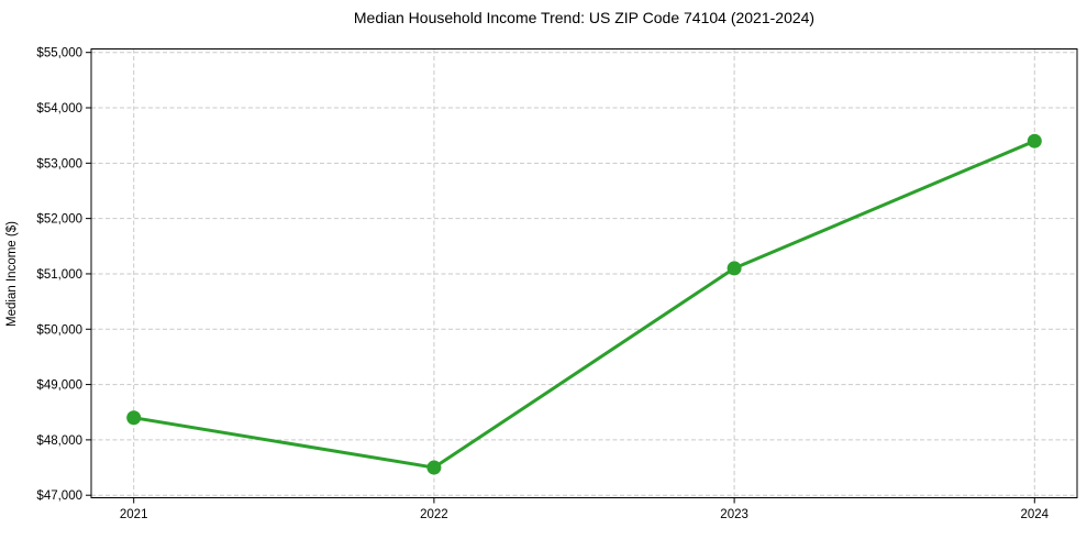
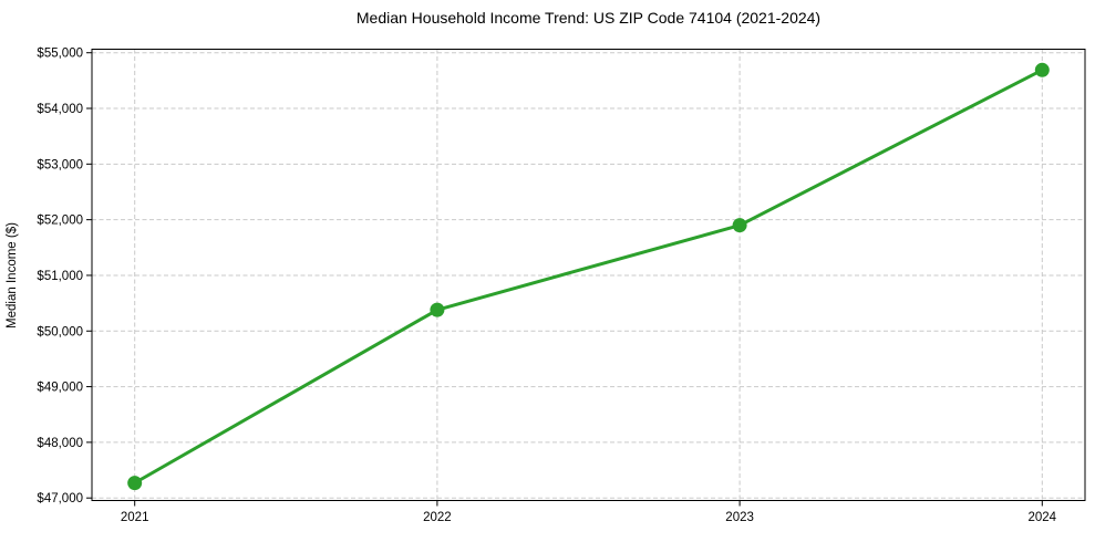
2021: $48400 -> $47300
2022: $47500 -> $50400
2023: $51100 -> $51900
2024: $53400 -> $54700
